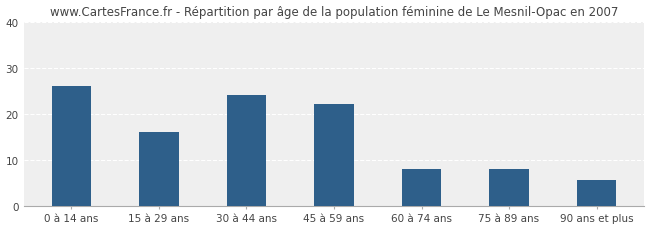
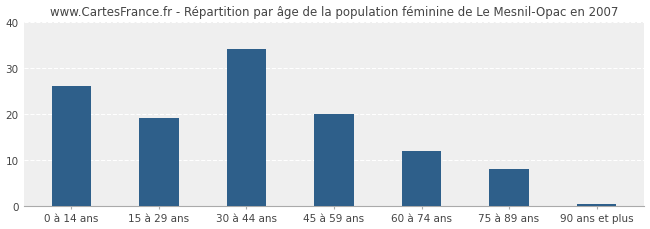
15 à 29 ans: 16.0 -> 19.0
30 à 44 ans: 24.0 -> 34.0
45 à 59 ans: 22.0 -> 20.0
60 à 74 ans: 8.0 -> 12.0
90 ans et plus: 5.5 -> 0.5
